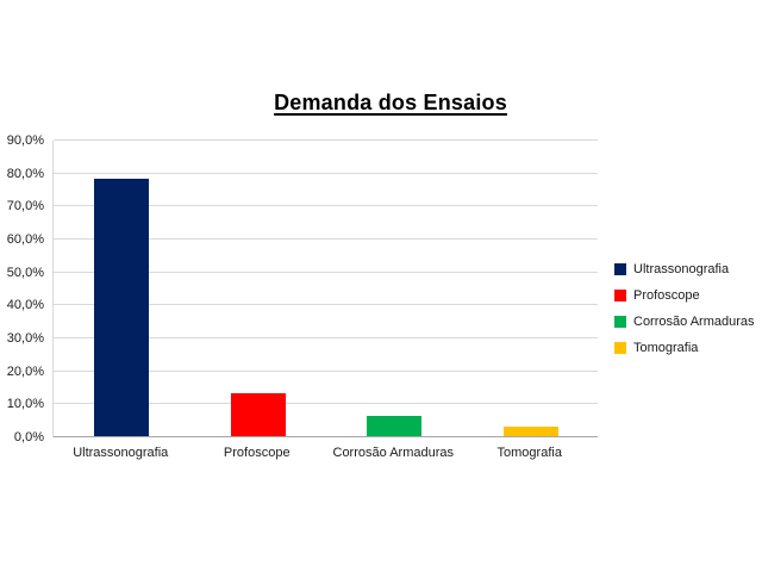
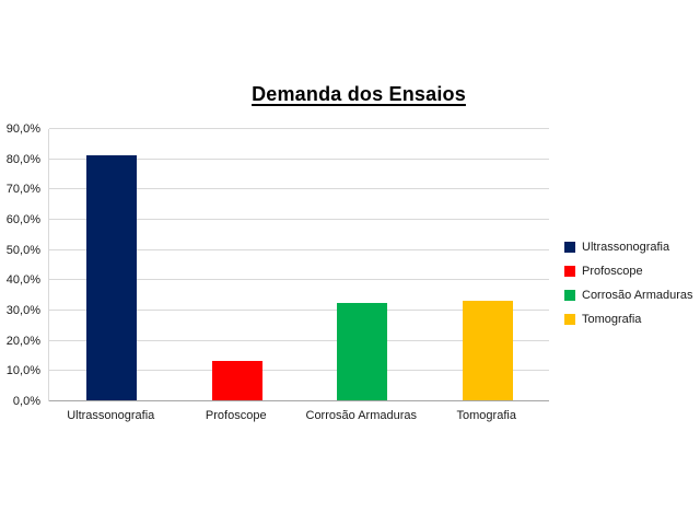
Ultrassonografia: 78% -> 81%
Corrosão Armaduras: 6% -> 32%
Tomografia: 3% -> 33%
